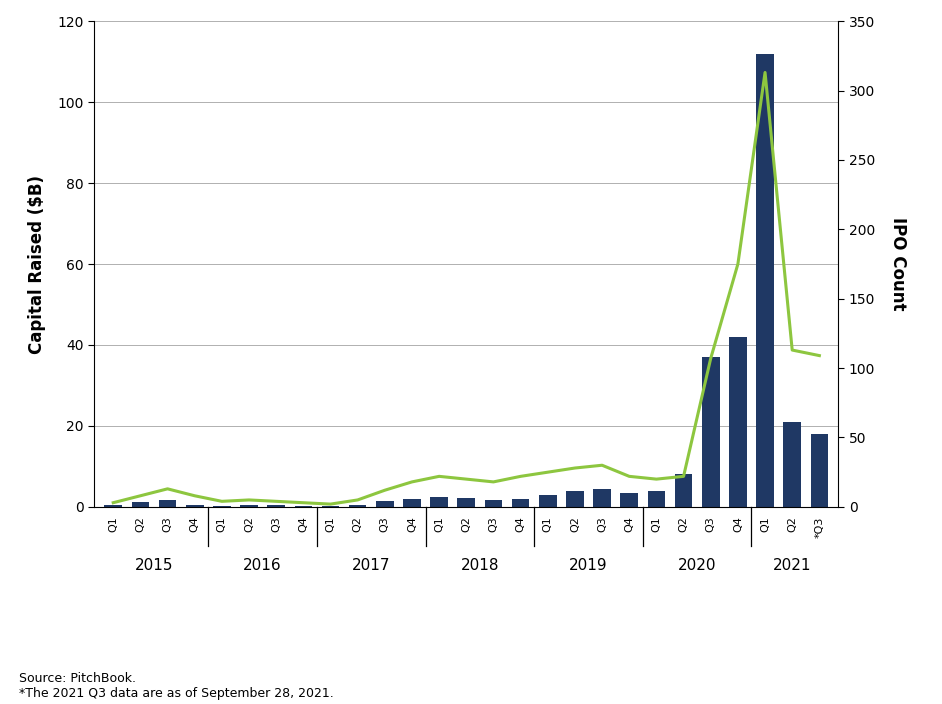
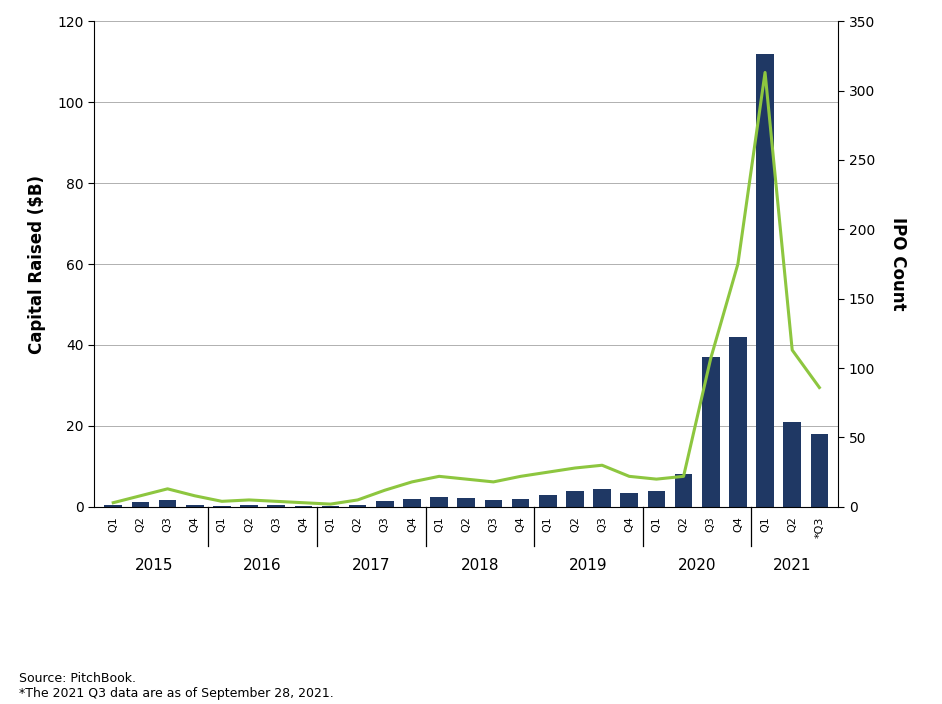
IPO Count/*Q3: 109 -> 86
